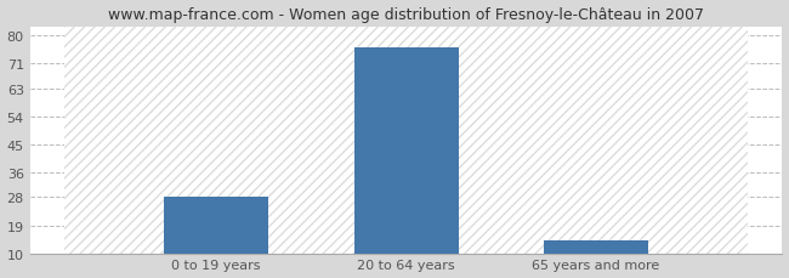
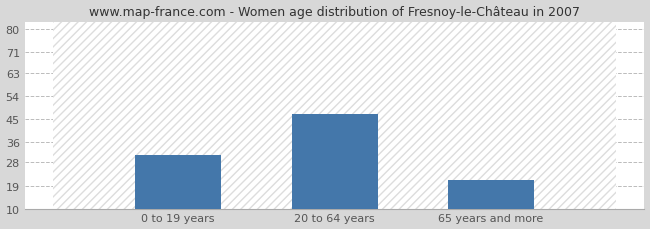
0 to 19 years: 28 -> 31
20 to 64 years: 76 -> 47
65 years and more: 14 -> 21
